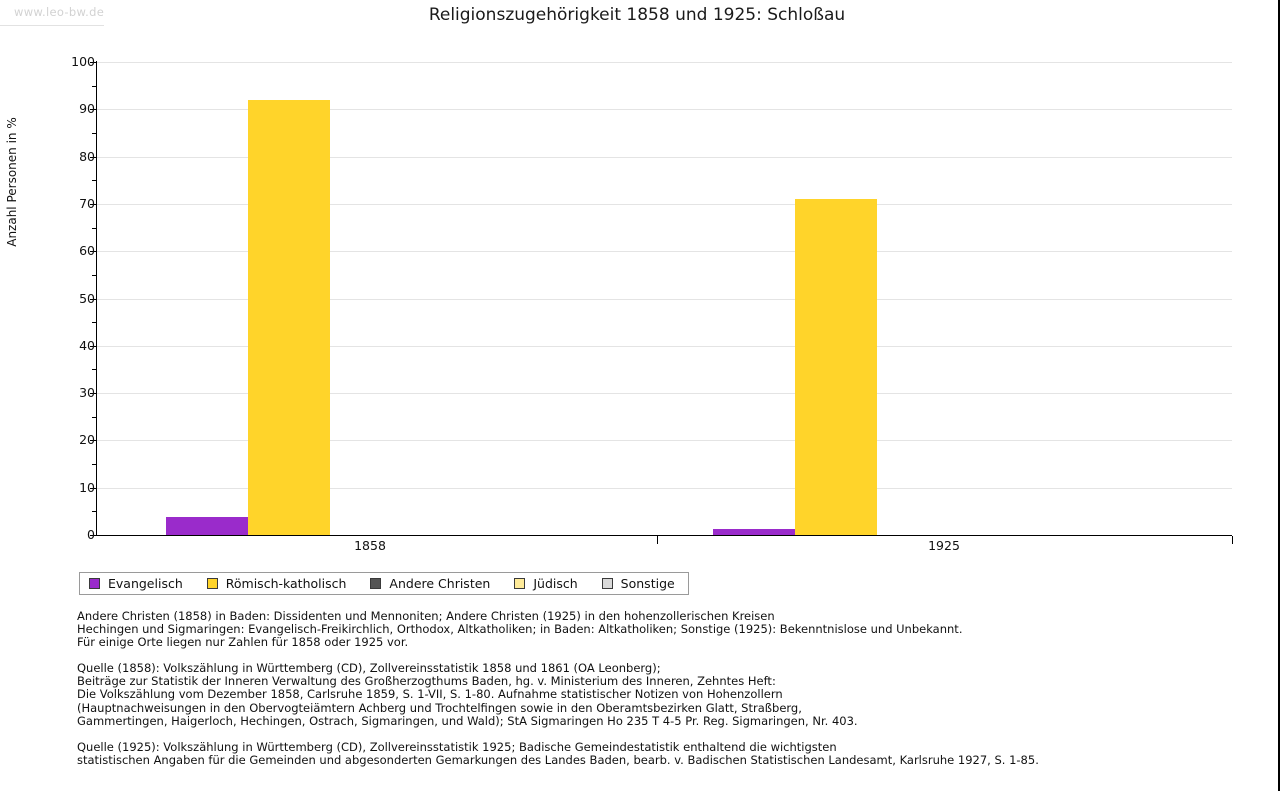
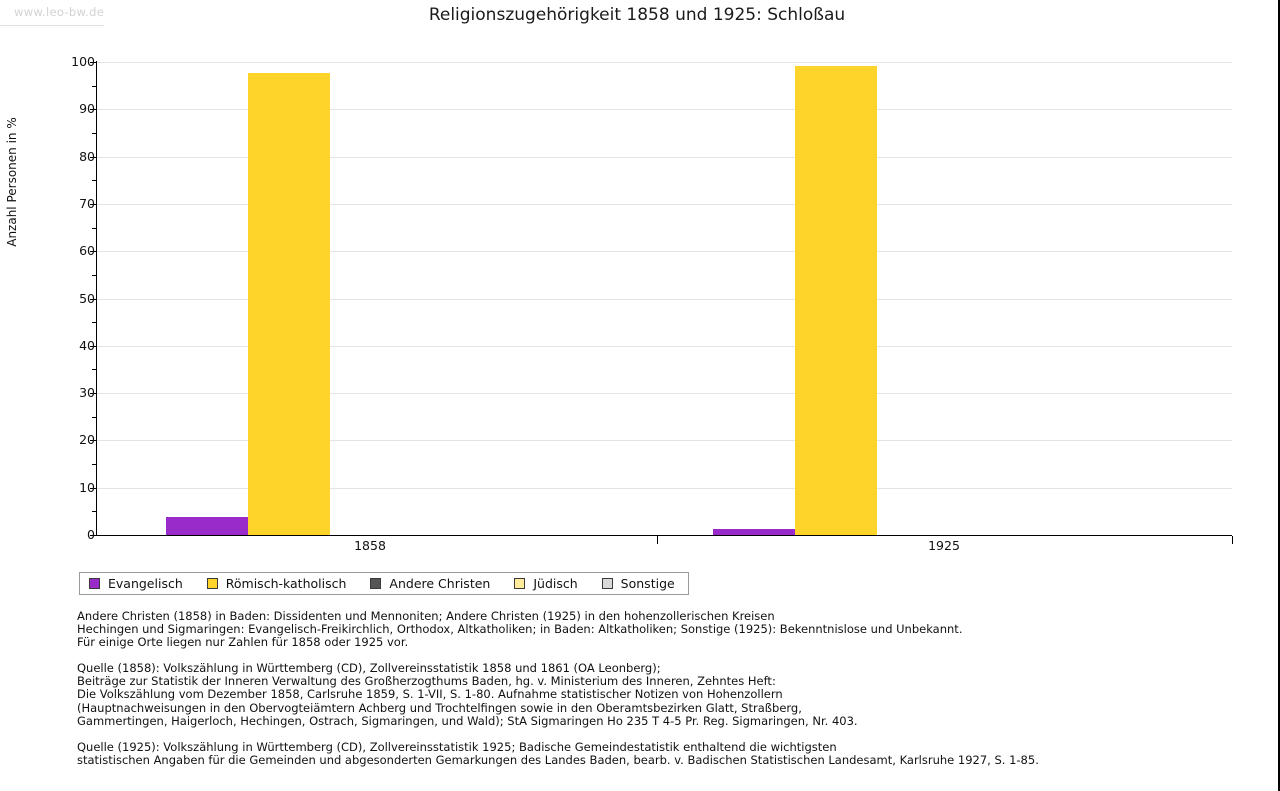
Römisch-katholisch/1858: 92 -> 98
Römisch-katholisch/1925: 71 -> 99
